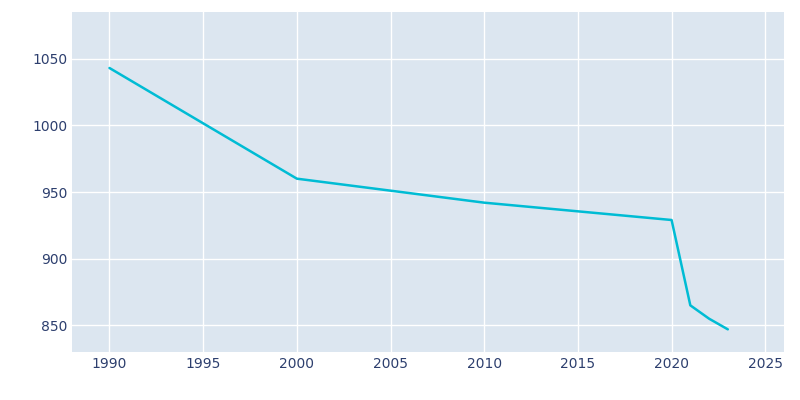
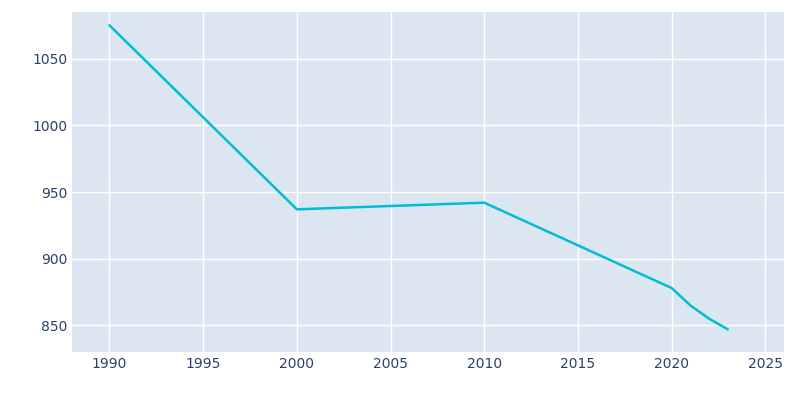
1990: 1043 -> 1075
2000: 960 -> 937
2020: 929 -> 878
